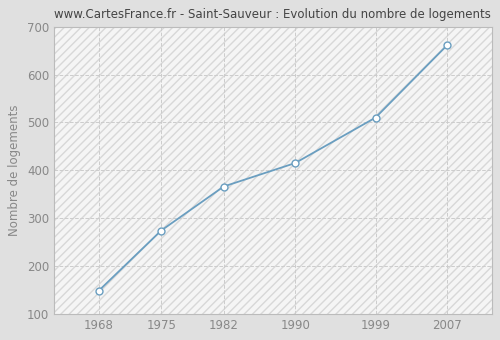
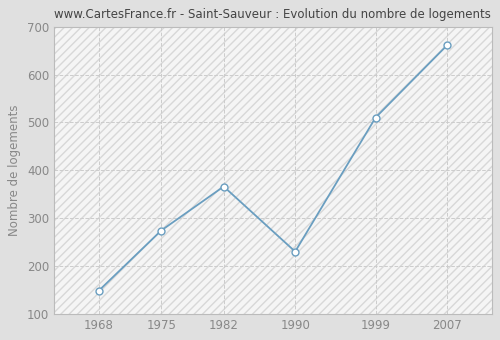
1990: 415 -> 230
